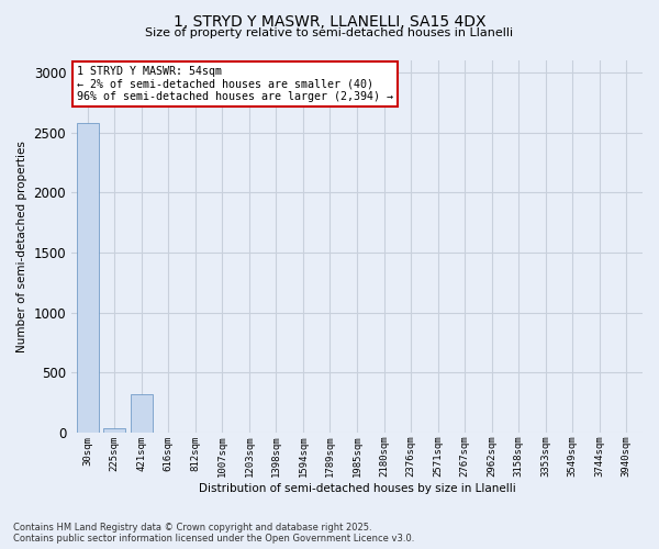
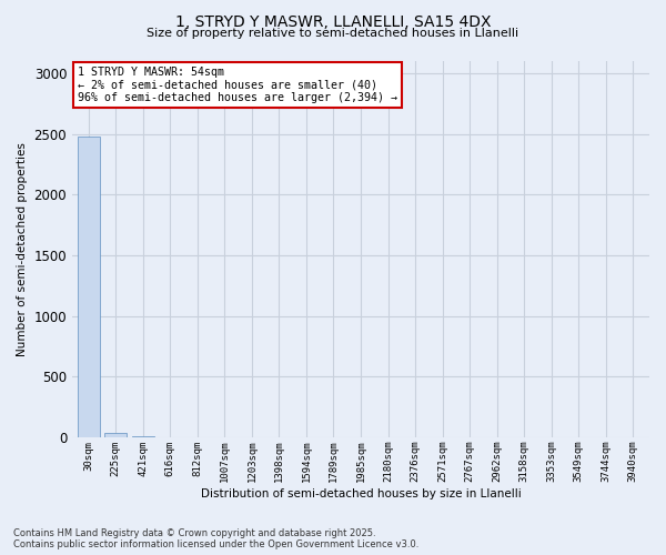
30sqm: 2580 -> 2480
421sqm: 320 -> 0
